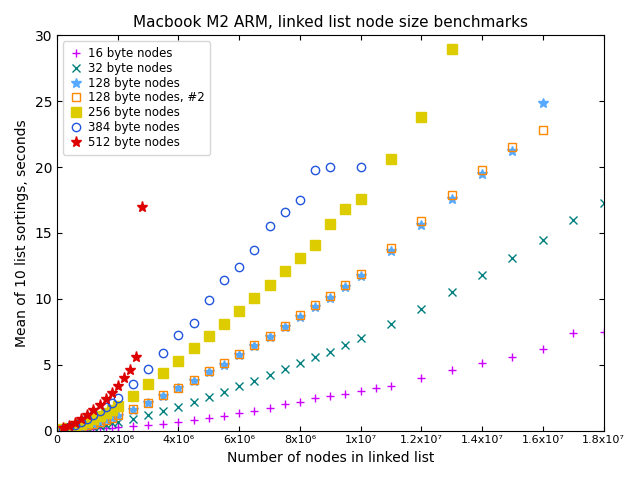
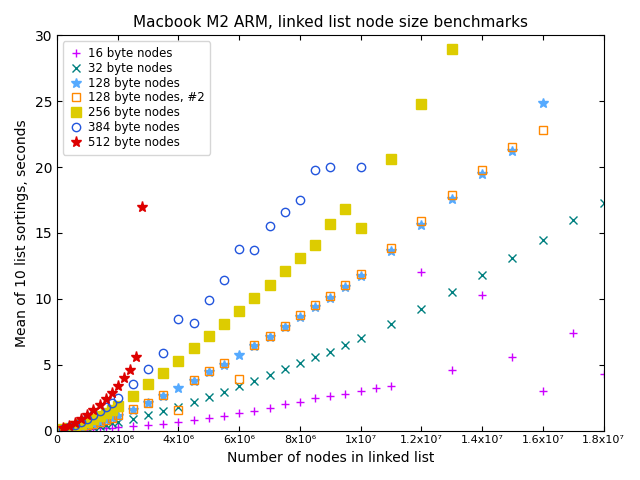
128 byte nodes, #2/4x10⁶: 3.2 -> 1.6
384 byte nodes/4x10⁶: 7.2 -> 8.5
128 byte nodes, #2/6x10⁶: 5.8 -> 3.9
384 byte nodes/6x10⁶: 12.4 -> 13.8
256 byte nodes/1x10⁷: 17.6 -> 15.4
16 byte nodes/1.2x10⁷: 4.0 -> 12.0
256 byte nodes/1.2x10⁷: 23.8 -> 24.8
16 byte nodes/1.4x10⁷: 5.1 -> 10.3
16 byte nodes/1.6x10⁷: 6.2 -> 3.0
16 byte nodes/1.8x10⁷: 7.5 -> 4.3
